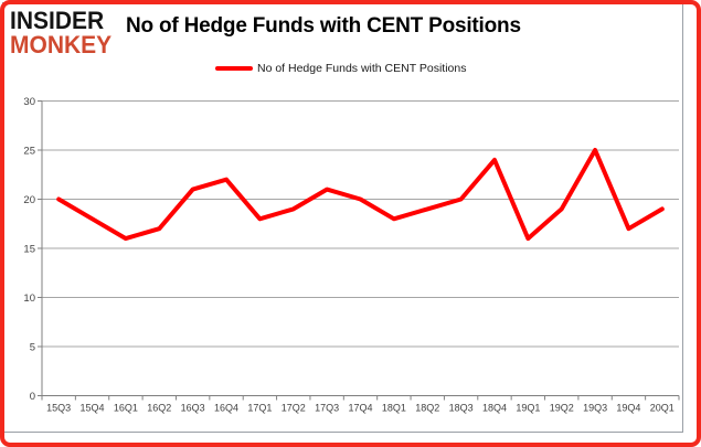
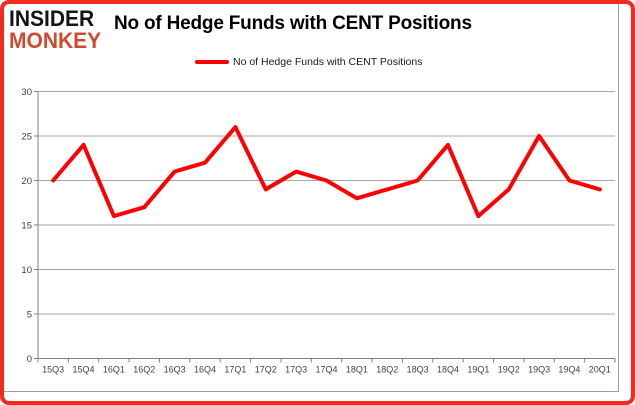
15Q4: 18 -> 24
17Q1: 18 -> 26
19Q4: 17 -> 20
